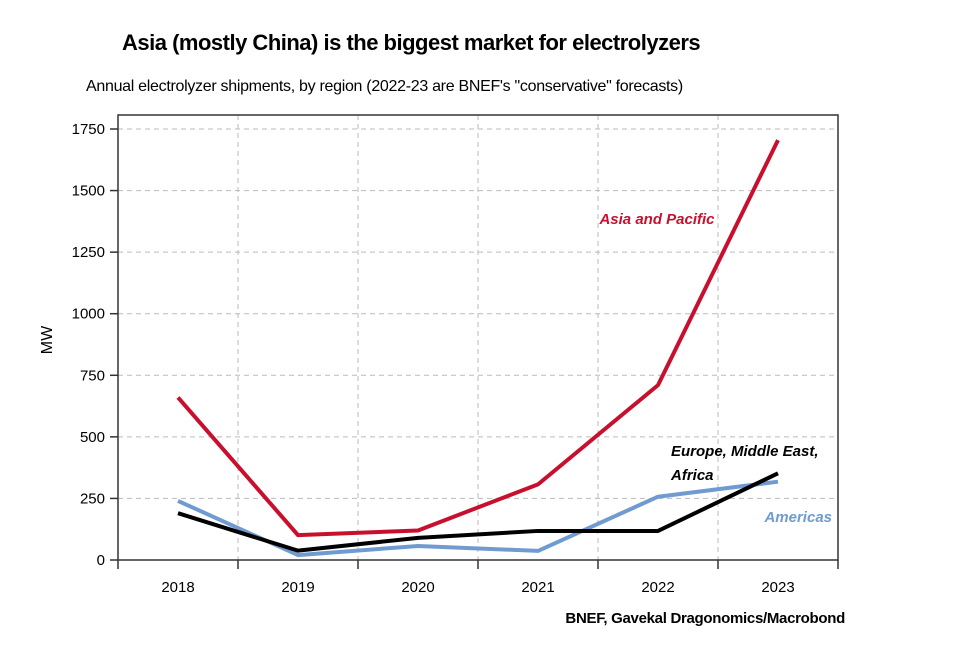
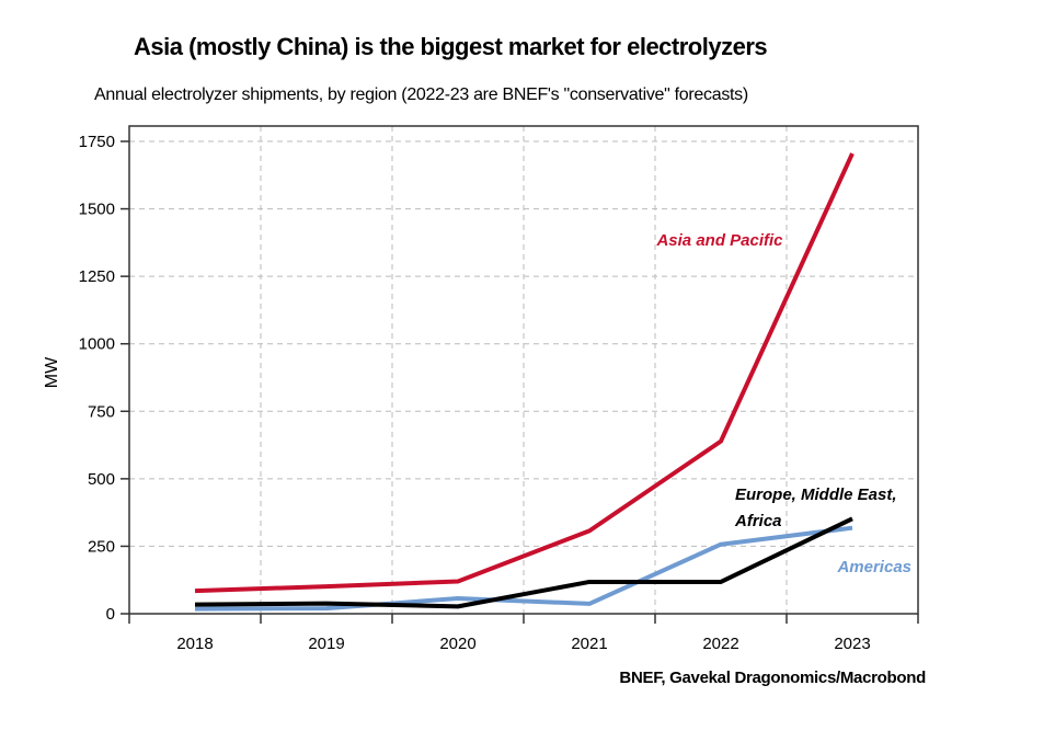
Asia and Pacific/2018: 660 -> 80
Europe, Middle East, Africa/2018: 190 -> 30
Americas/2018: 240 -> 20
Europe, Middle East, Africa/2020: 90 -> 30
Asia and Pacific/2022: 710 -> 640
